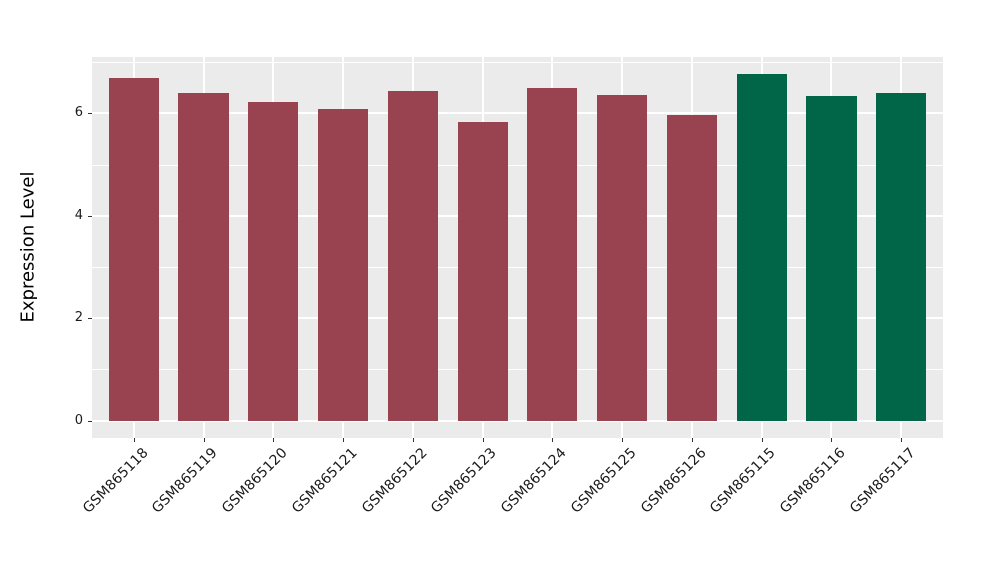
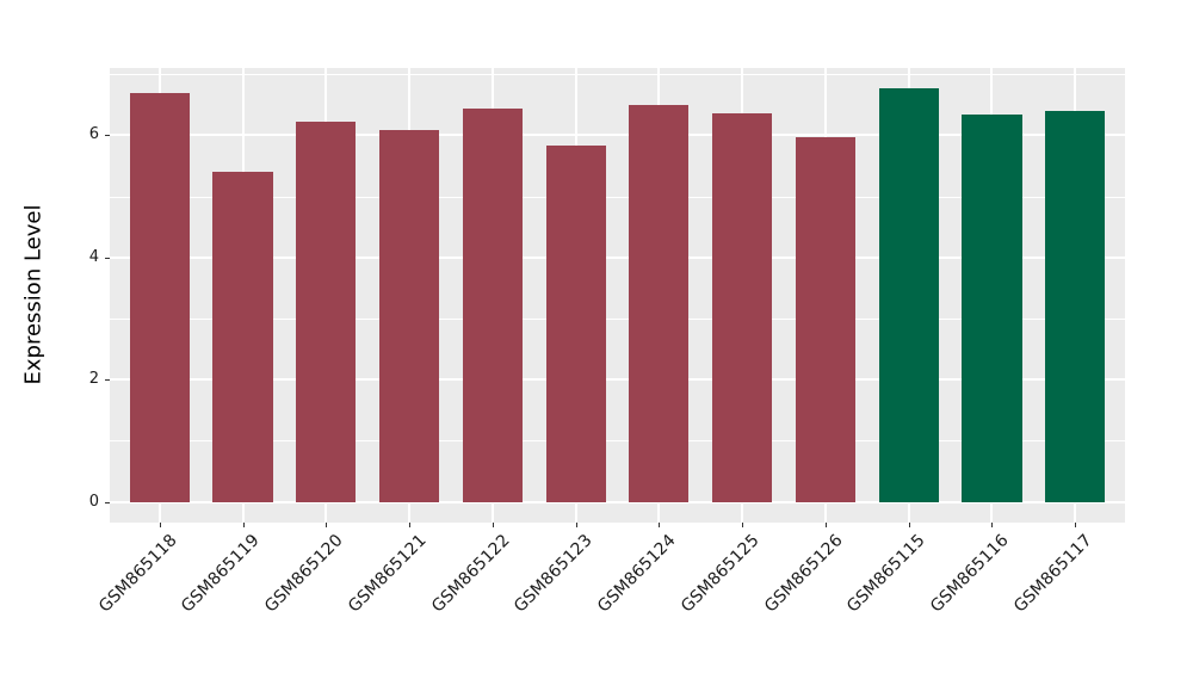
GSM865119: 6.4 -> 5.4
